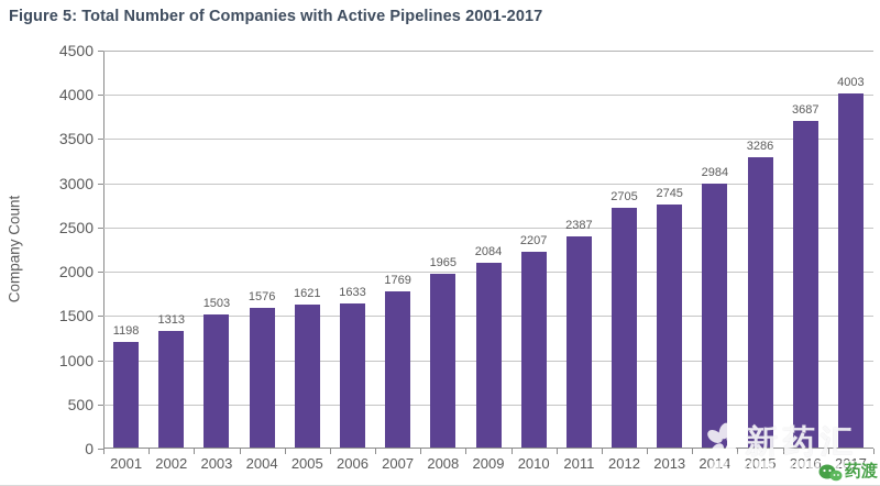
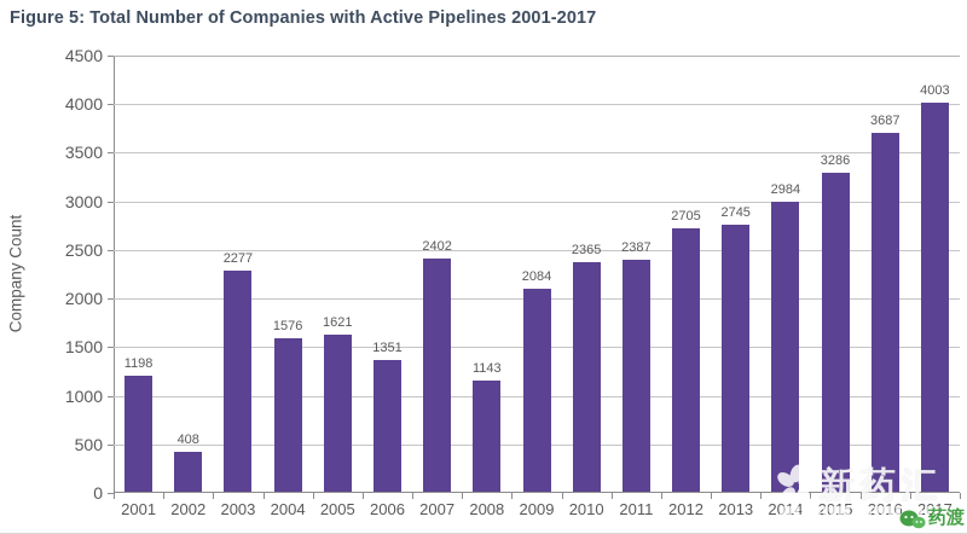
2002: 1313 -> 408
2003: 1503 -> 2277
2006: 1633 -> 1351
2007: 1769 -> 2402
2008: 1965 -> 1143
2010: 2207 -> 2365
